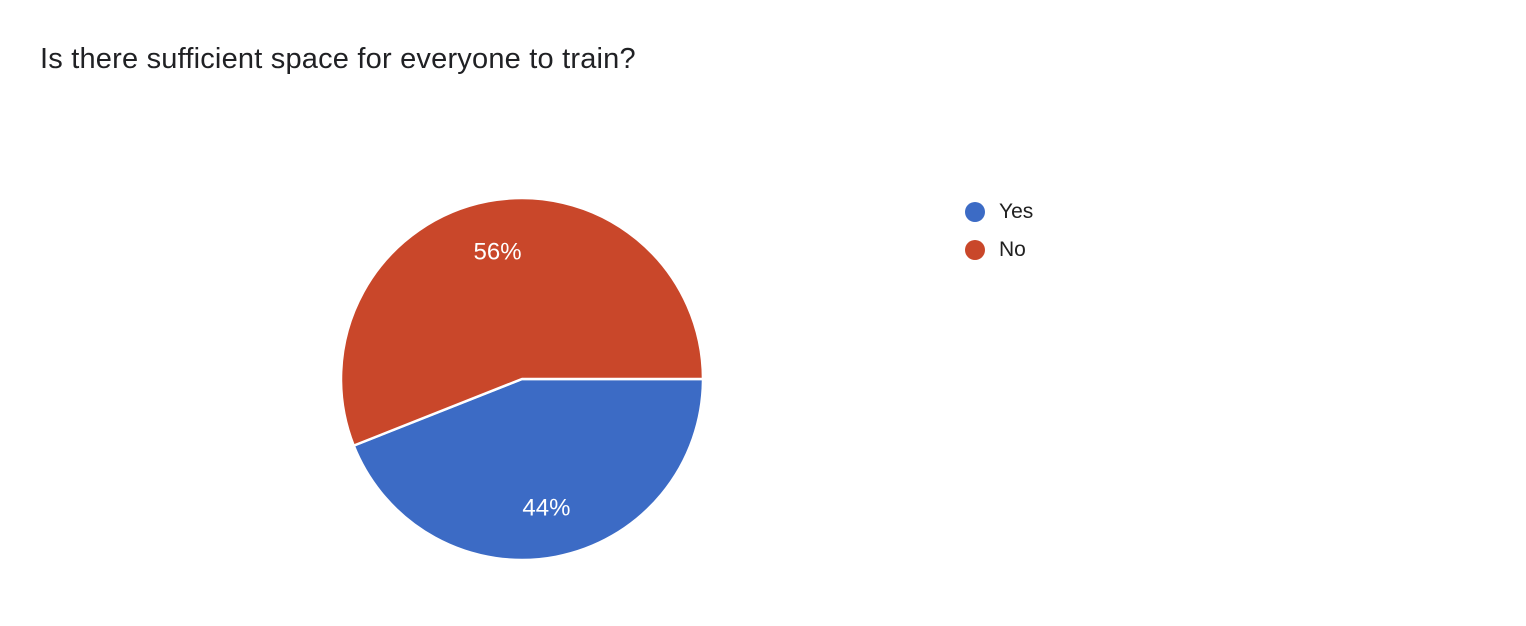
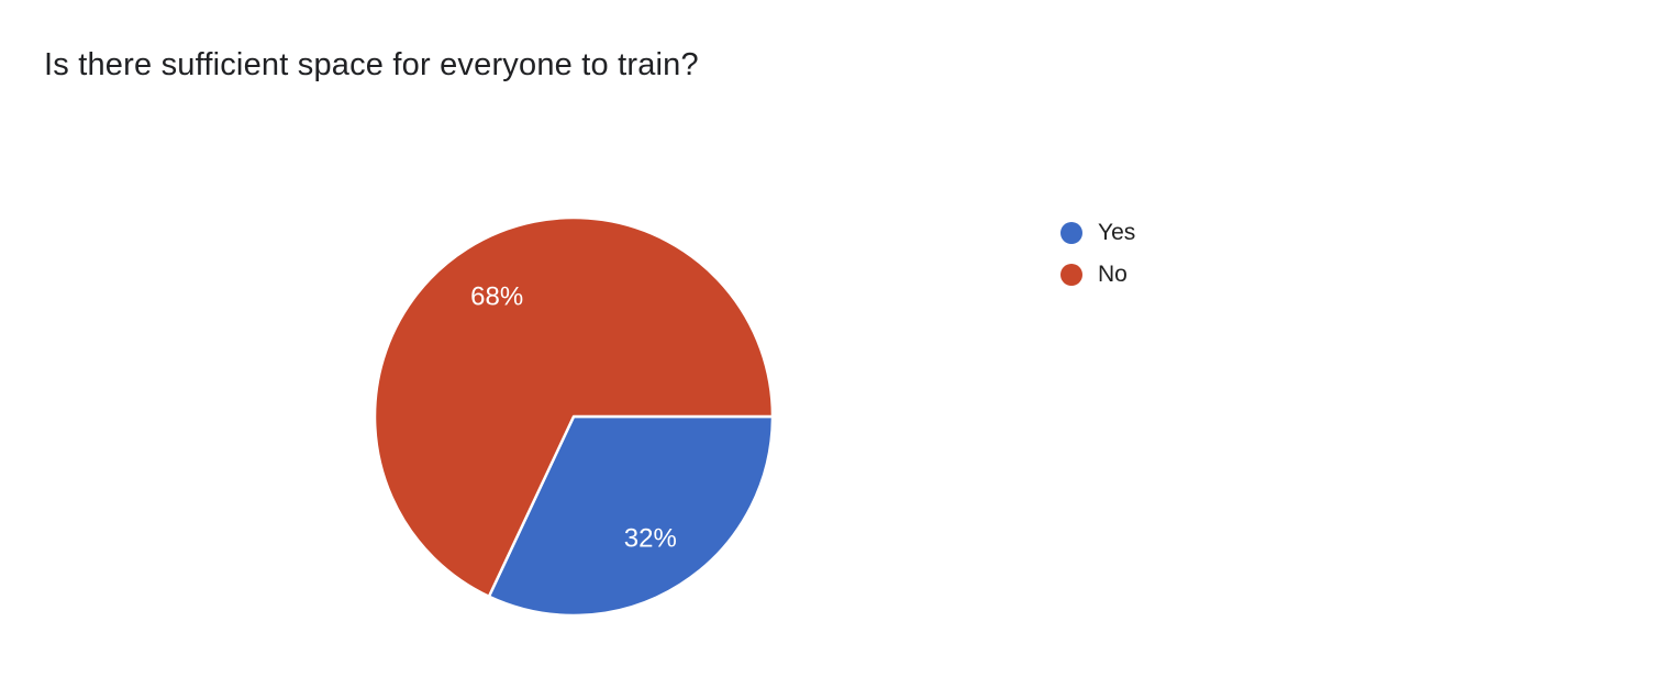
Yes: 44% -> 32%
No: 56% -> 68%
